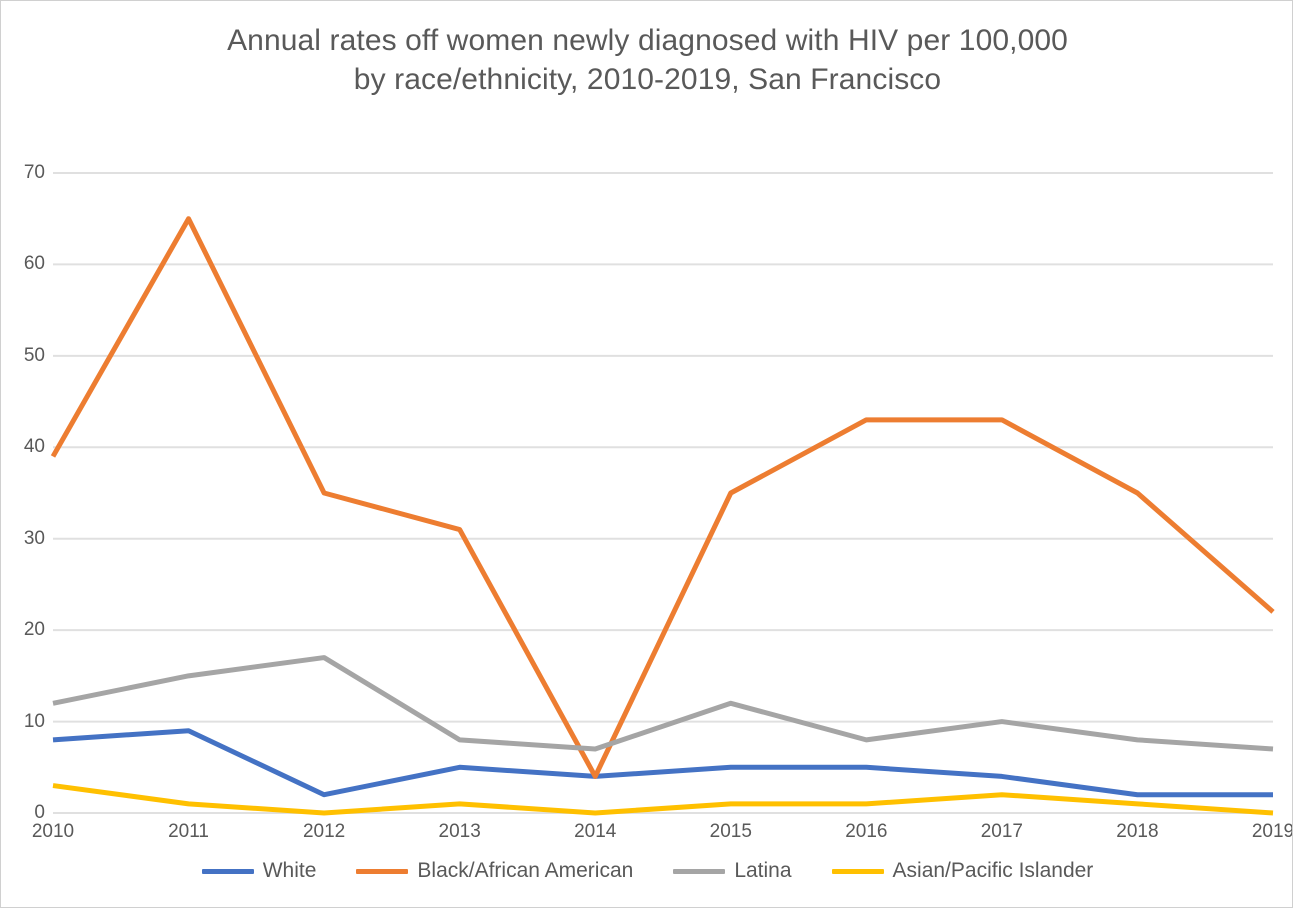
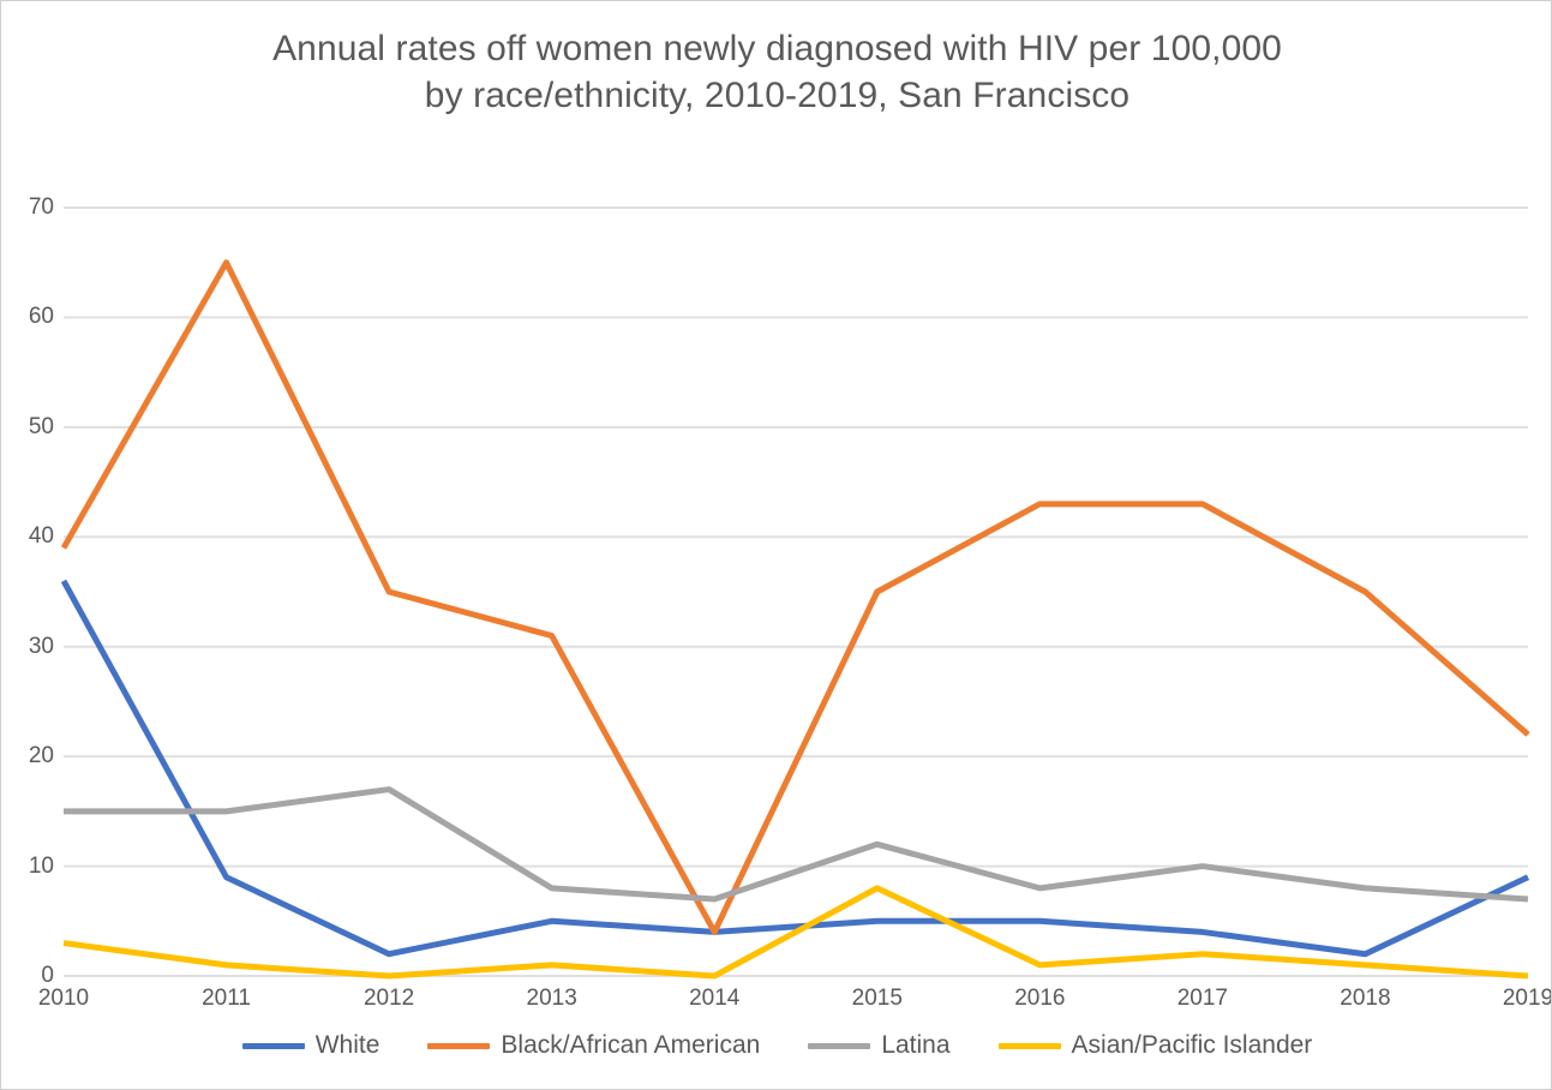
White/2010: 8 -> 36
Latina/2010: 12 -> 15
Asian/Pacific Islander/2015: 1 -> 8
White/2019: 2 -> 9
